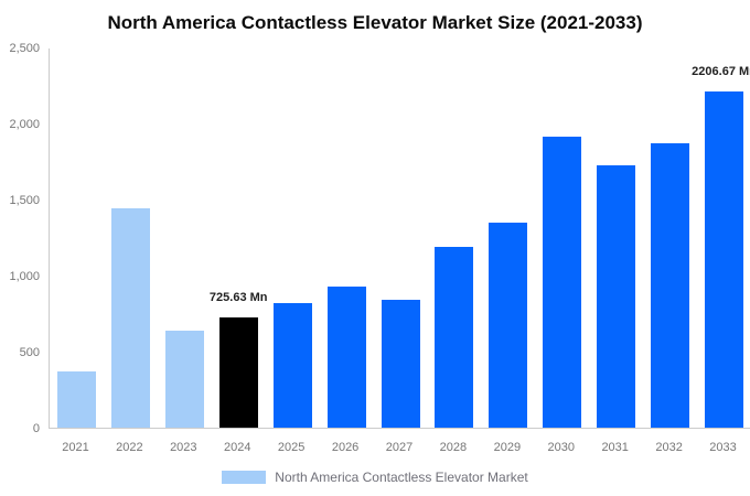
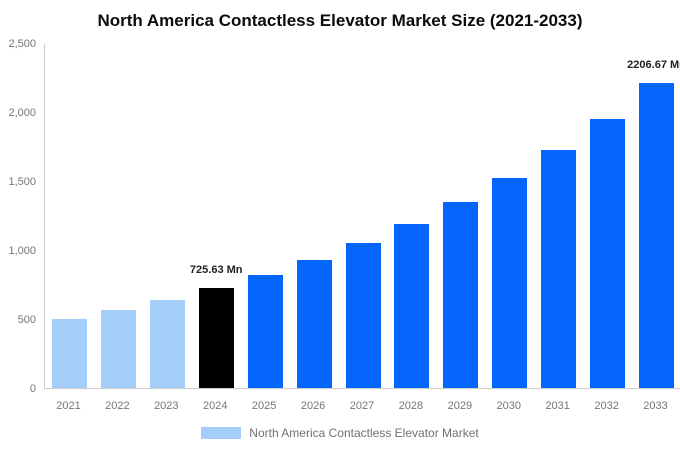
2021: 370 -> 500
2022: 1440 -> 570
2027: 840 -> 1050
2030: 1910 -> 1520
2032: 1870 -> 1950
